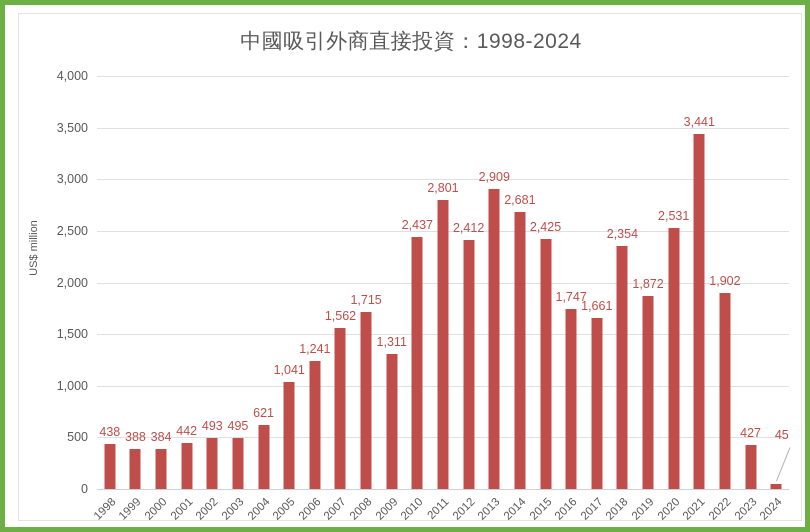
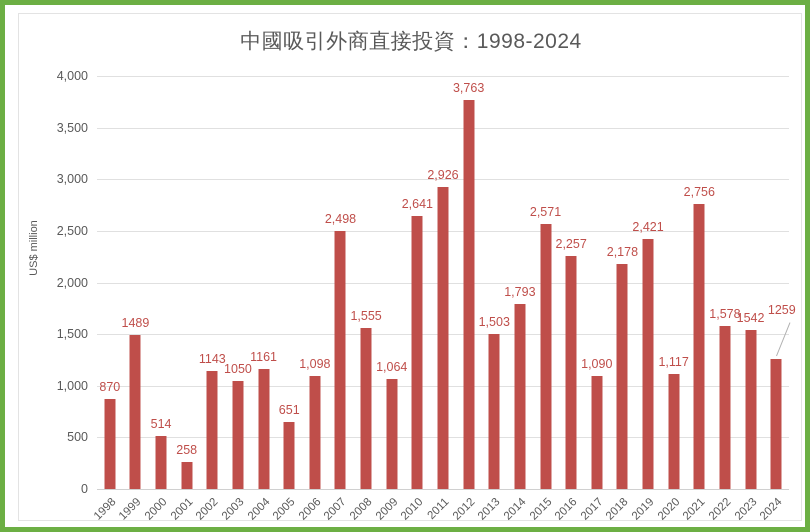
1998: 438 -> 870
1999: 388 -> 1489
2000: 384 -> 514
2001: 442 -> 258
2002: 493 -> 1143
2003: 495 -> 1050
2004: 621 -> 1161
2005: 1,041 -> 651
2006: 1,241 -> 1,098
2007: 1,562 -> 2,498
2008: 1,715 -> 1,555
2009: 1,311 -> 1,064
2010: 2,437 -> 2,641
2011: 2,801 -> 2,926
2012: 2,412 -> 3,763
2013: 2,909 -> 1,503
2014: 2,681 -> 1,793
2015: 2,425 -> 2,571
2016: 1,747 -> 2,257
2017: 1,661 -> 1,090
2018: 2,354 -> 2,178
2019: 1,872 -> 2,421
2020: 2,531 -> 1,117
2021: 3,441 -> 2,756
2022: 1,902 -> 1,578
2023: 427 -> 1542
2024: 45 -> 1259
